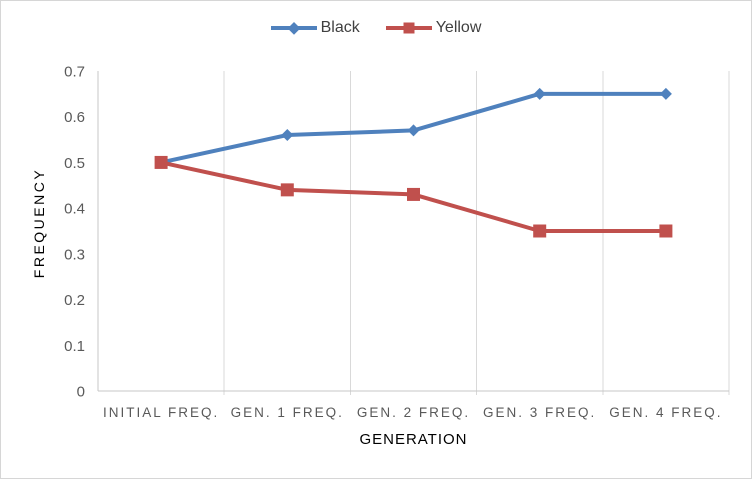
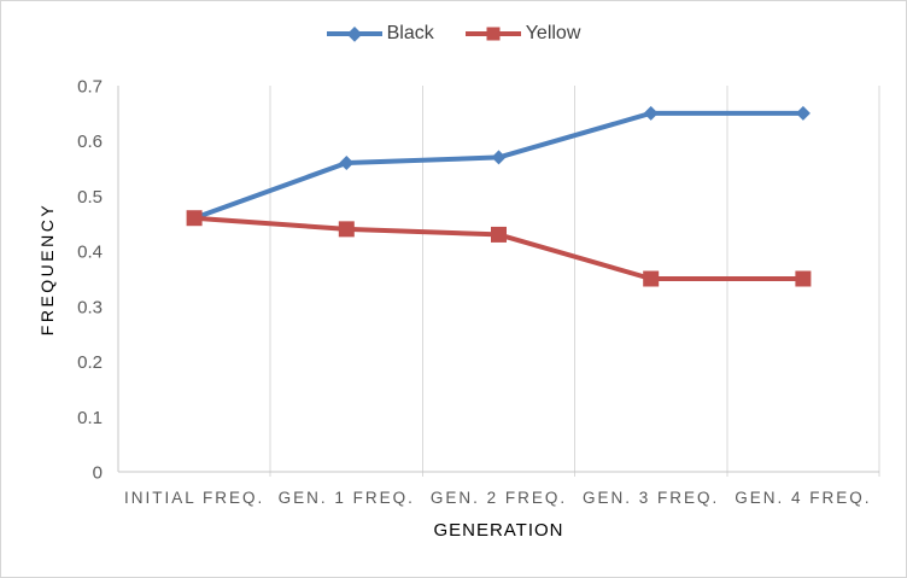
Black/INITIAL FREQ.: 0.50 -> 0.46
Yellow/INITIAL FREQ.: 0.50 -> 0.46
